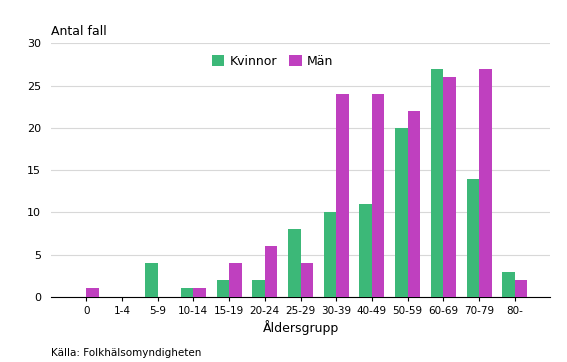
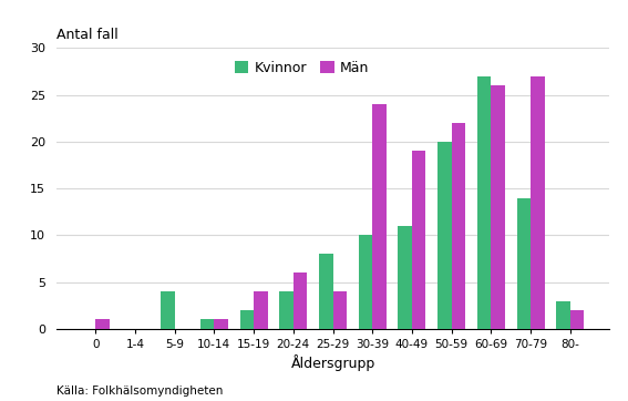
Kvinnor/20-24: 2 -> 4
Män/40-49: 24 -> 19
